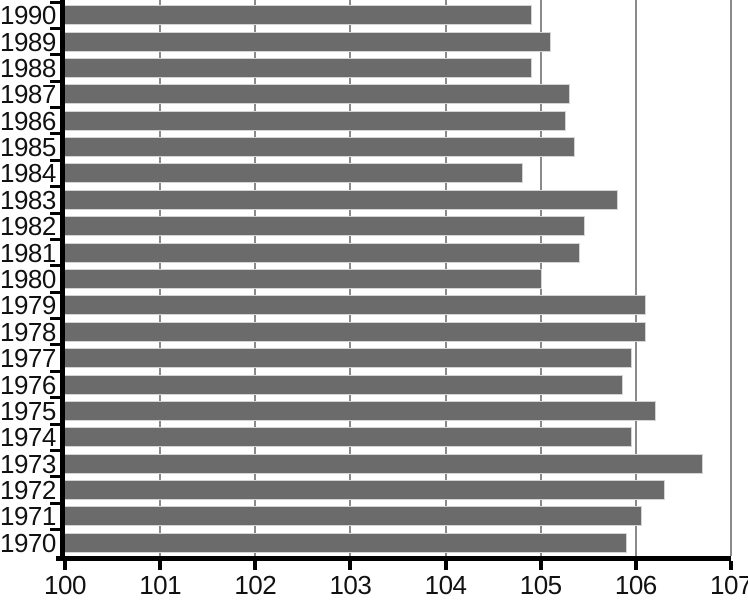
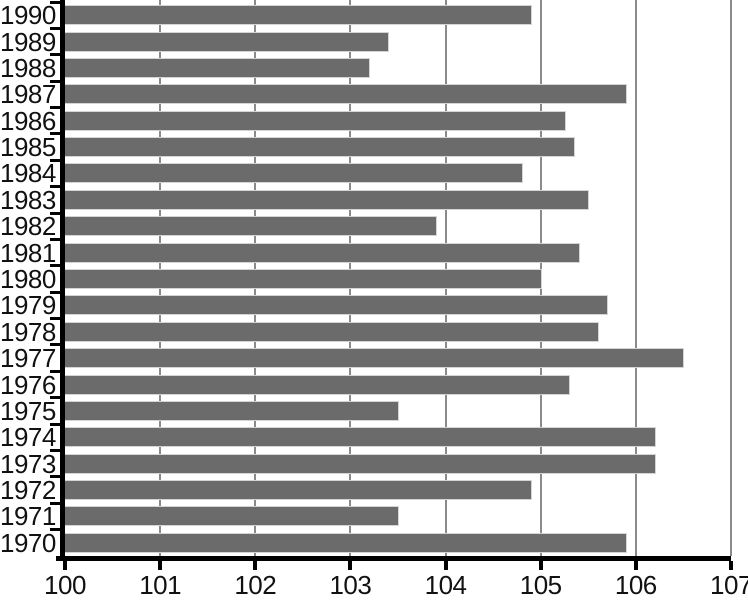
1989: 105.1 -> 103.4
1988: 104.9 -> 103.2
1987: 105.3 -> 105.9
1983: 105.8 -> 105.5
1982: 105.5 -> 103.9
1979: 106.1 -> 105.7
1978: 106.1 -> 105.6
1977: 106.0 -> 106.5
1976: 105.8 -> 105.3
1975: 106.2 -> 103.5
1974: 106.0 -> 106.2
1973: 106.7 -> 106.2
1972: 106.3 -> 104.9
1971: 106.0 -> 103.5
